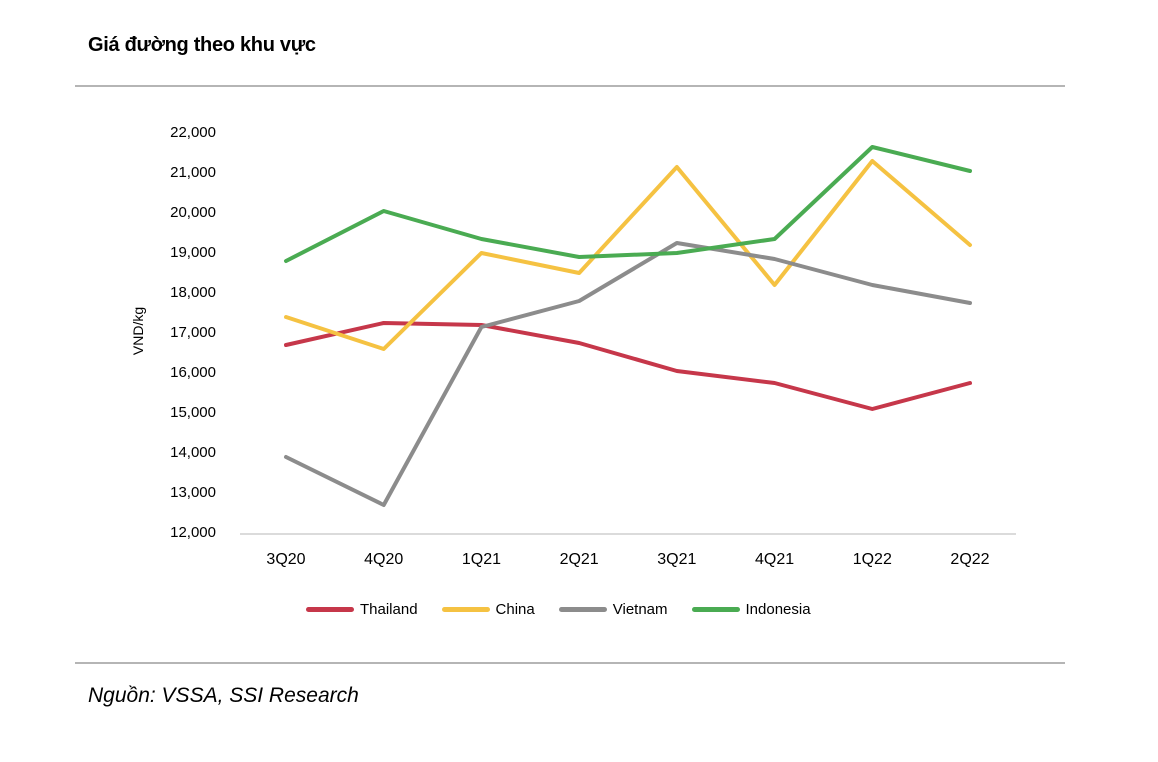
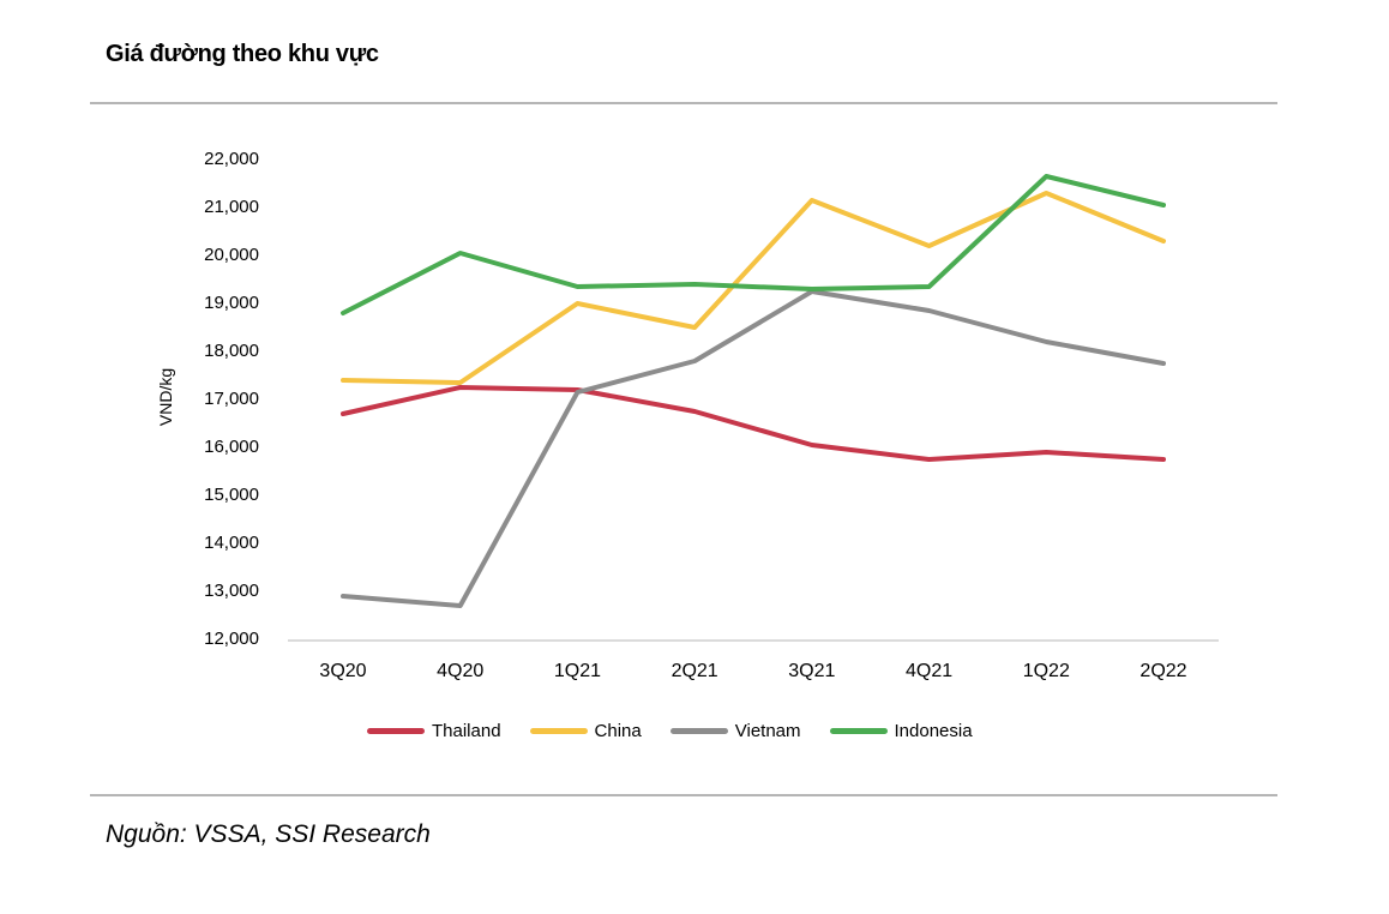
Vietnam/3Q20: 13900 -> 12900
China/4Q20: 16600 -> 17400
Indonesia/2Q21: 18900 -> 19400
Indonesia/3Q21: 19000 -> 19300
China/4Q21: 18200 -> 20200
Thailand/1Q22: 15100 -> 15900
China/2Q22: 19200 -> 20300
